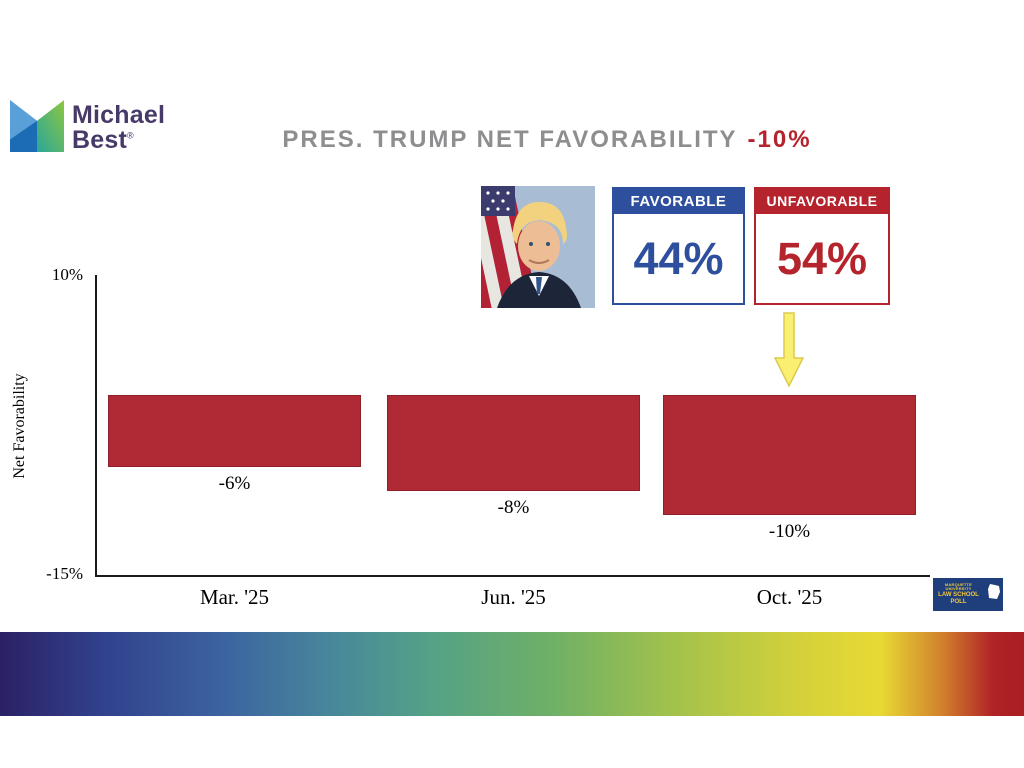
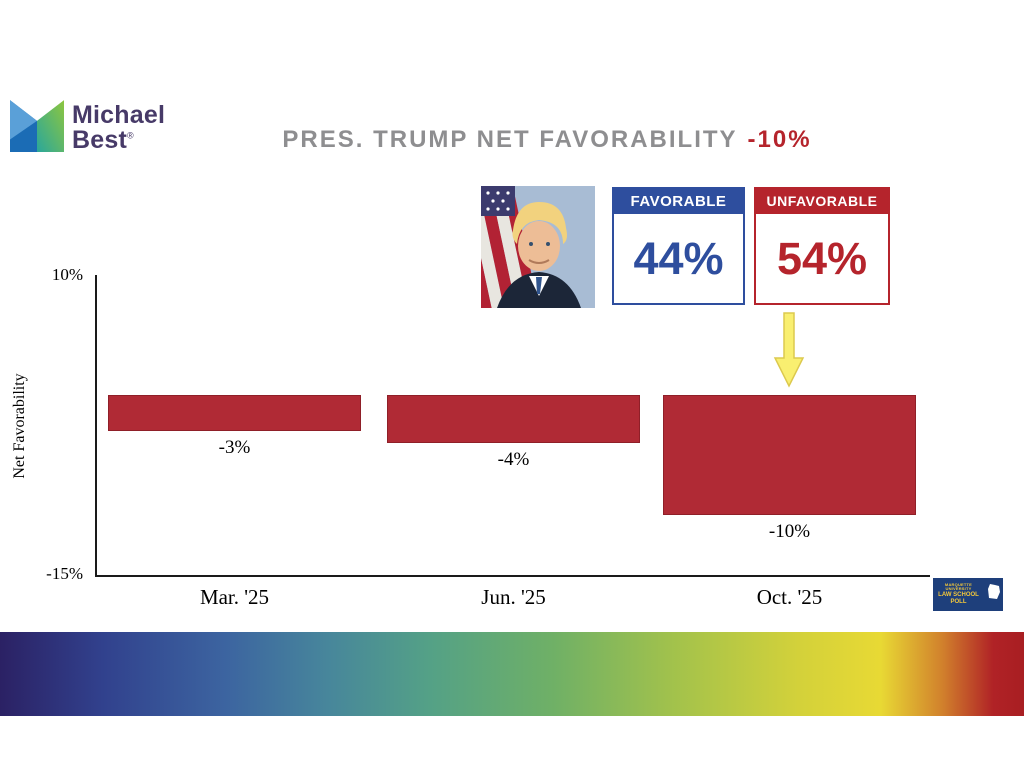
Mar. '25: -6% -> -3%
Jun. '25: -8% -> -4%
